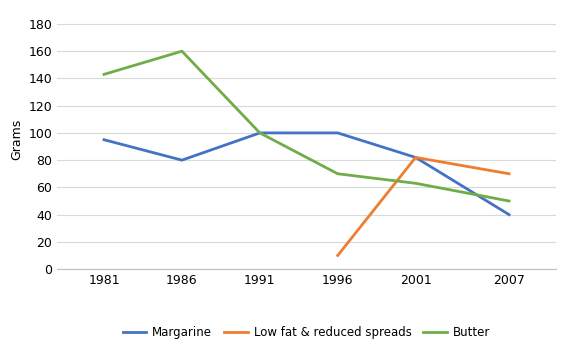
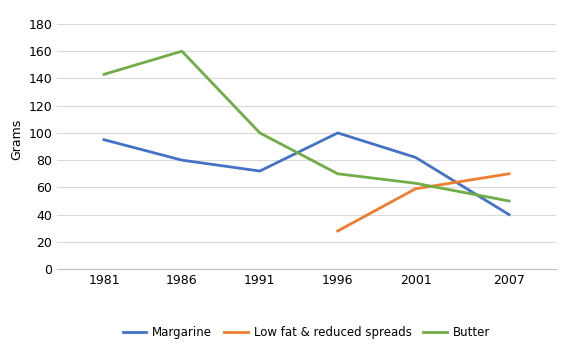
Margarine/1991: 100 -> 72
Low fat & reduced spreads/1996: 10 -> 28
Low fat & reduced spreads/2001: 82 -> 59
